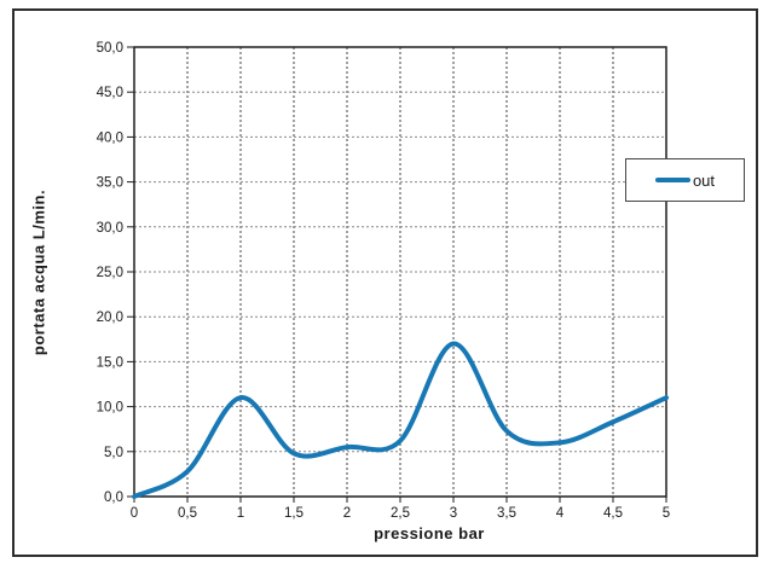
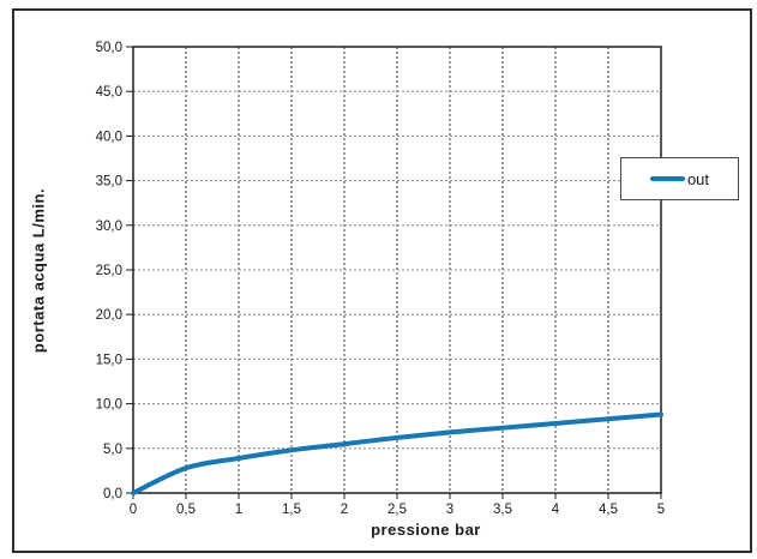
1: 11 -> 4
3: 17 -> 7
4: 6 -> 8
5: 11 -> 9
